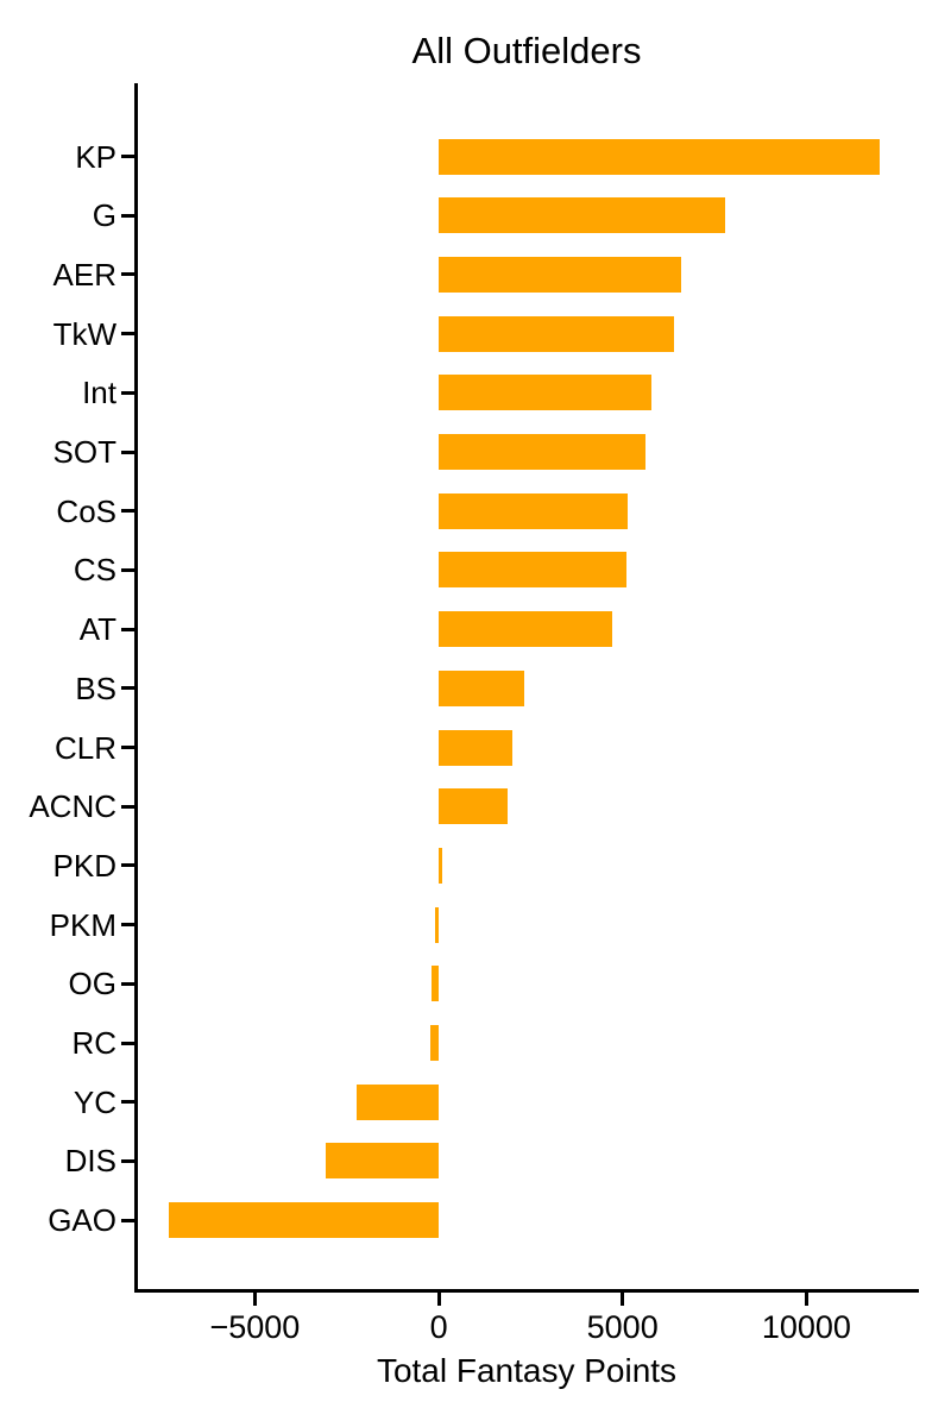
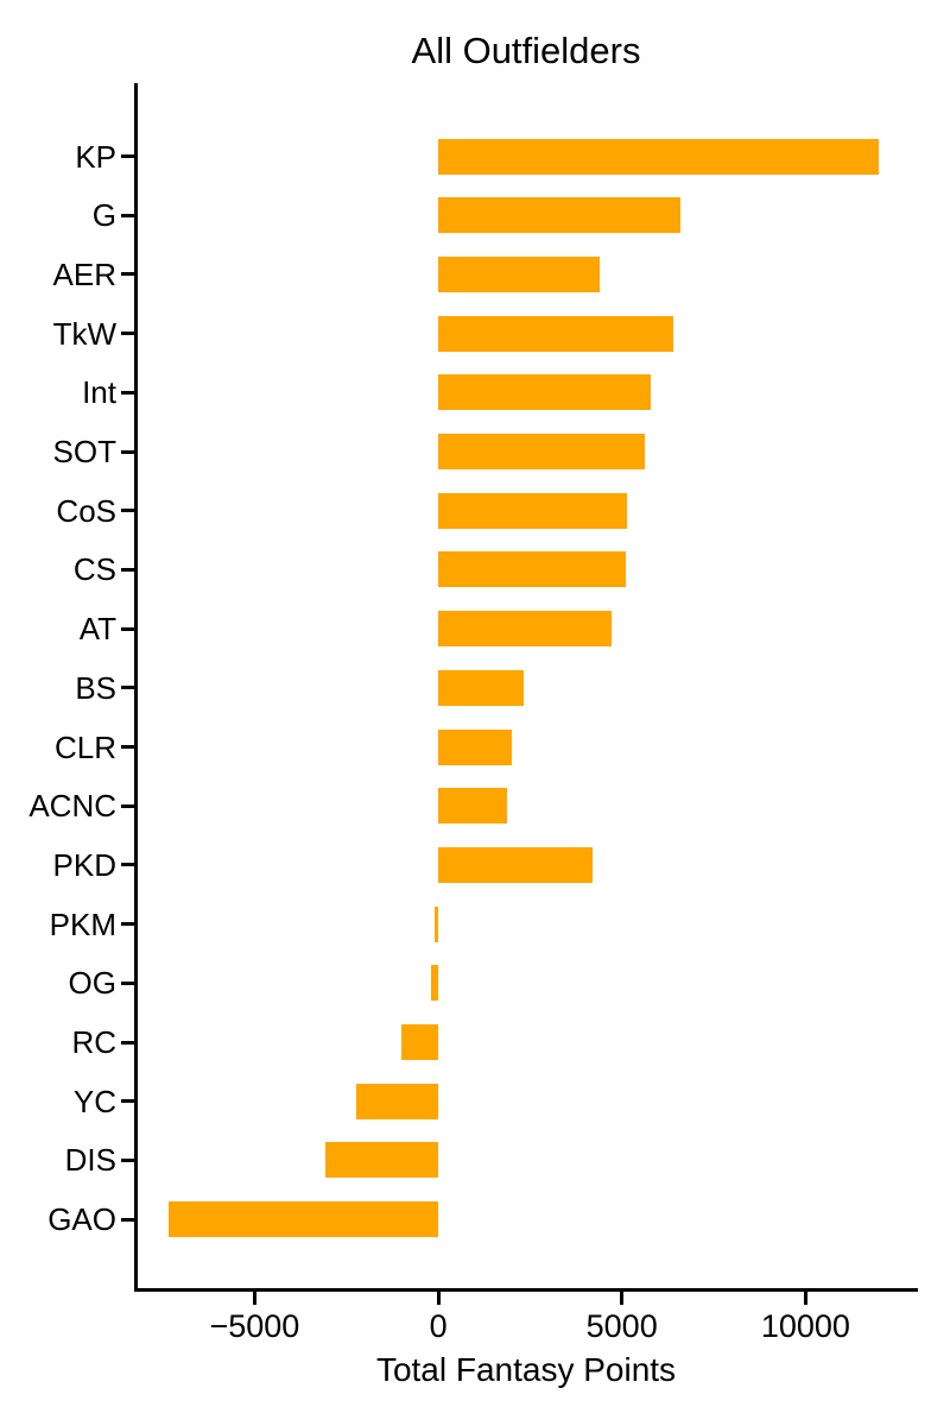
G: 7800 -> 6600
AER: 6600 -> 4400
PKD: 100 -> 4200
RC: -200 -> -1000
